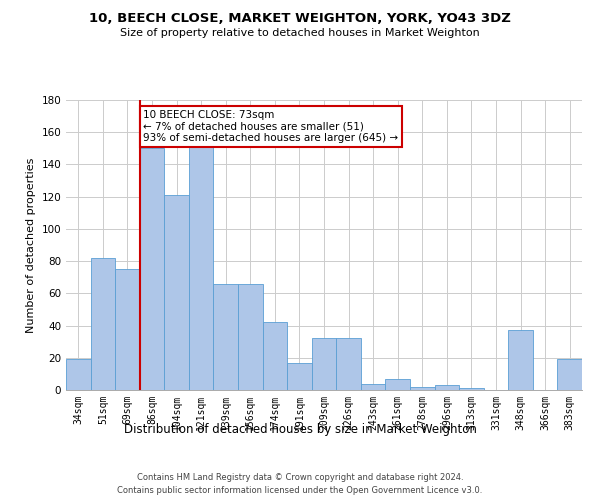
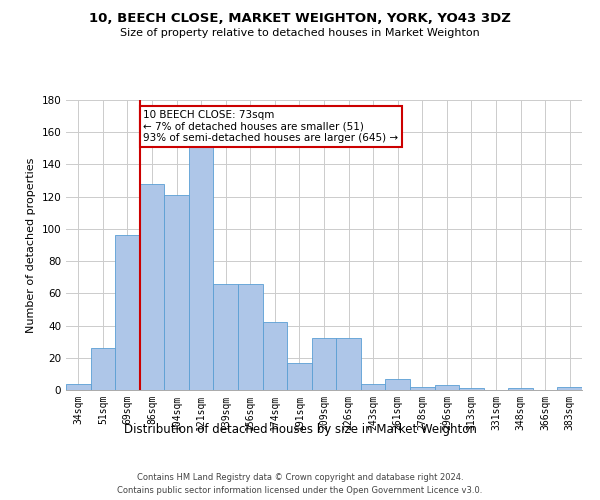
34sqm: 19 -> 4
51sqm: 82 -> 26
69sqm: 75 -> 96
86sqm: 150 -> 128
348sqm: 37 -> 1
383sqm: 19 -> 2
